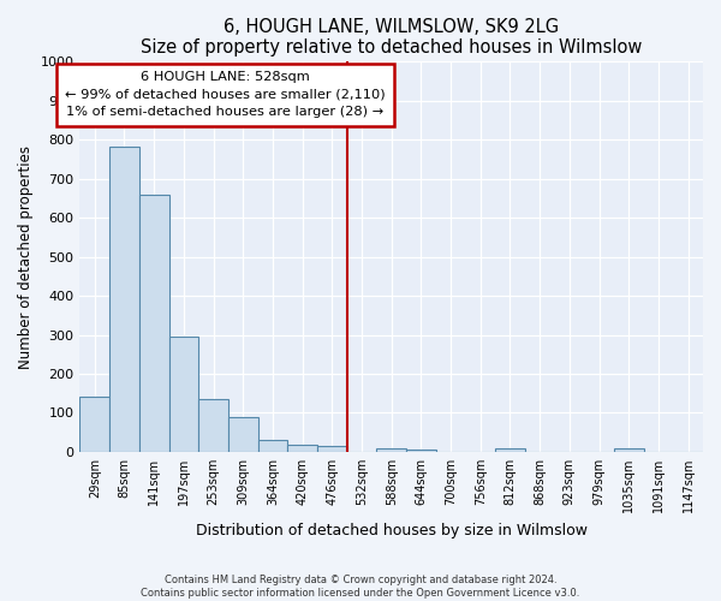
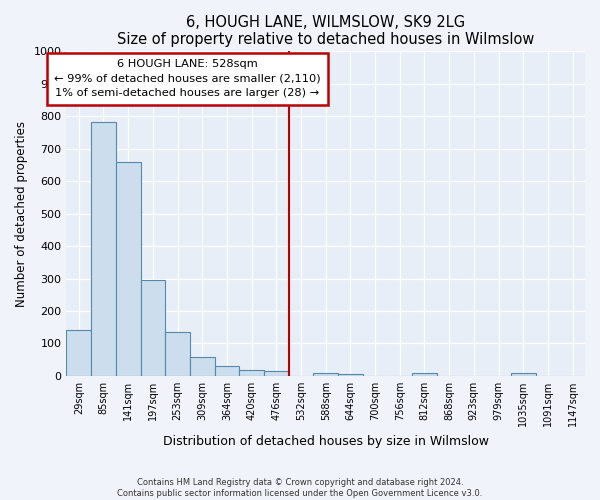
309sqm: 90 -> 57
